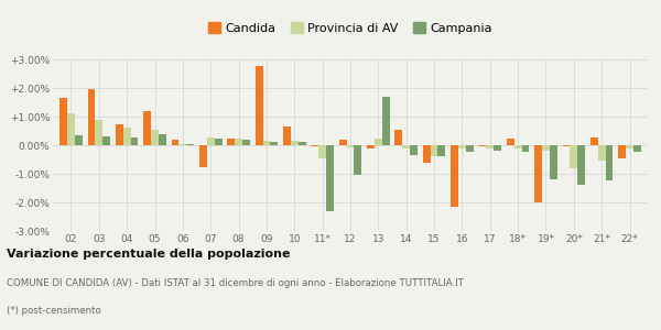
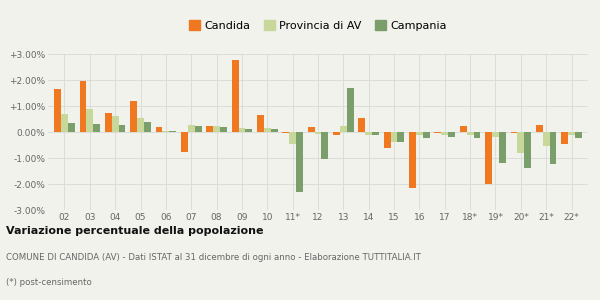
Provincia di AV/02: 1.10% -> 0.70%
Campania/14: -0.35% -> -0.12%
